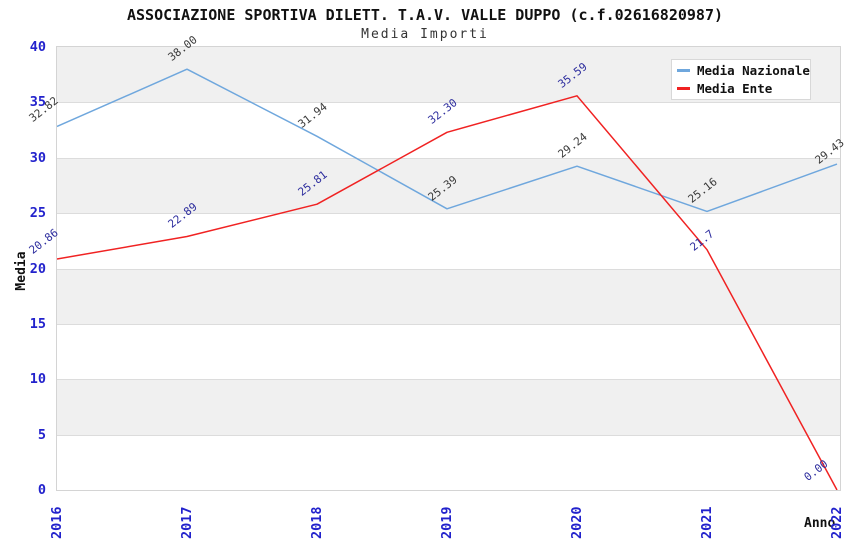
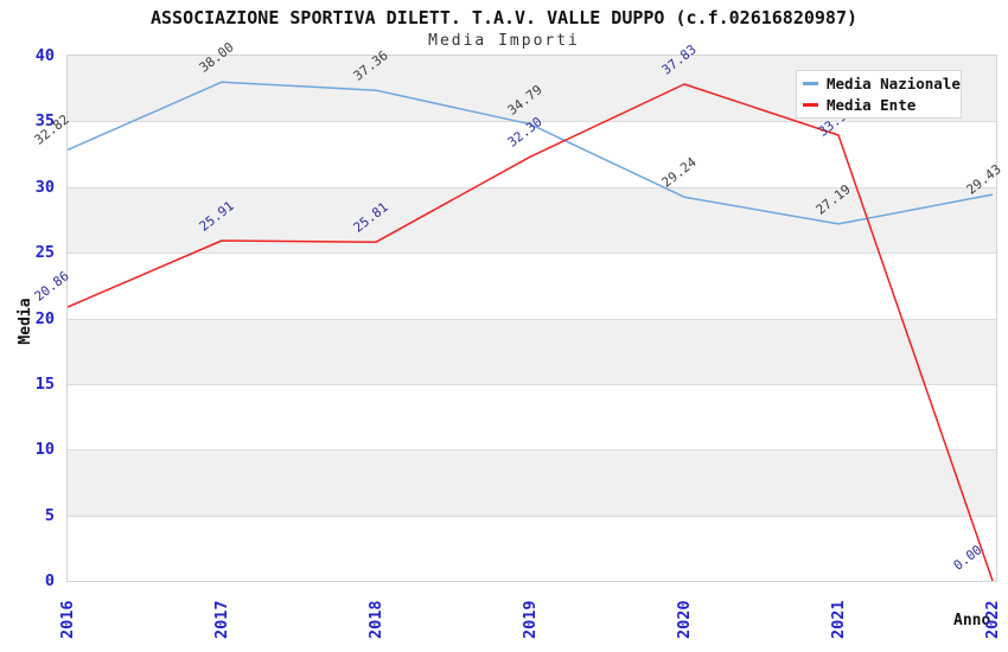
Media Ente/2017: 22.89 -> 25.91
Media Nazionale/2018: 31.94 -> 37.36
Media Nazionale/2019: 25.39 -> 34.79
Media Ente/2020: 35.59 -> 37.83
Media Nazionale/2021: 25.16 -> 27.19
Media Ente/2021: 21.7 -> 33.9
